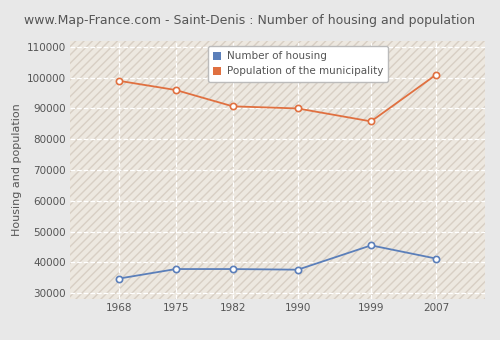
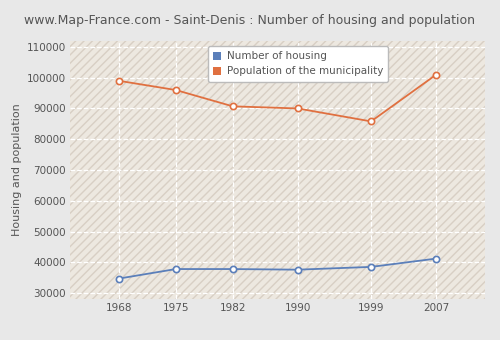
Number of housing/1999: 45500 -> 38500
